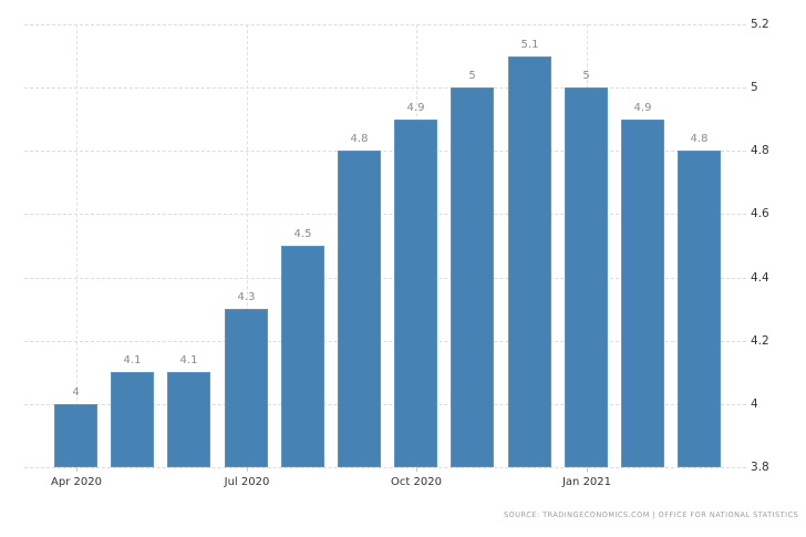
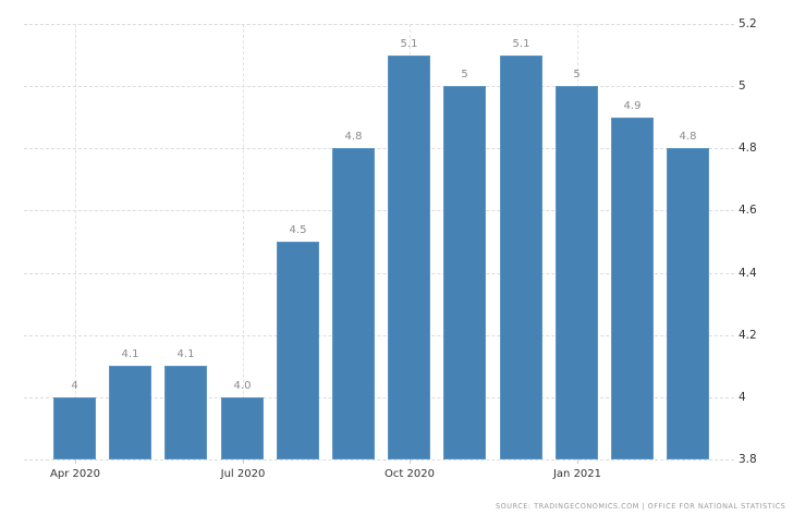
Jul 2020: 4.3 -> 4.0
Oct 2020: 4.9 -> 5.1
